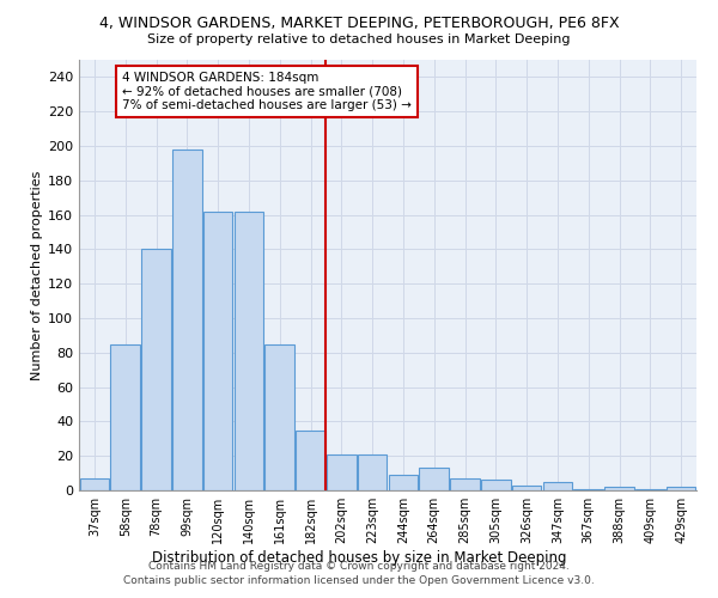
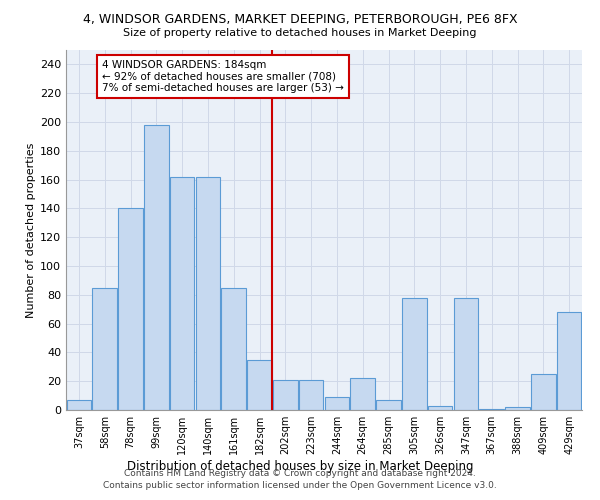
264sqm: 13 -> 22
305sqm: 6 -> 78
347sqm: 5 -> 78
409sqm: 1 -> 25
429sqm: 2 -> 68
